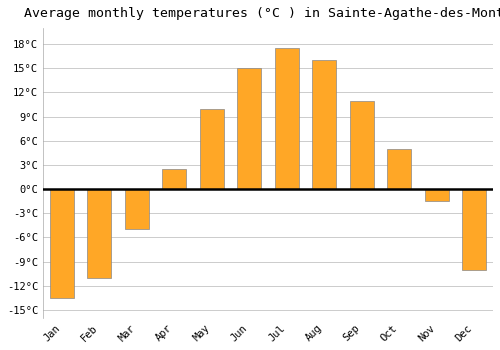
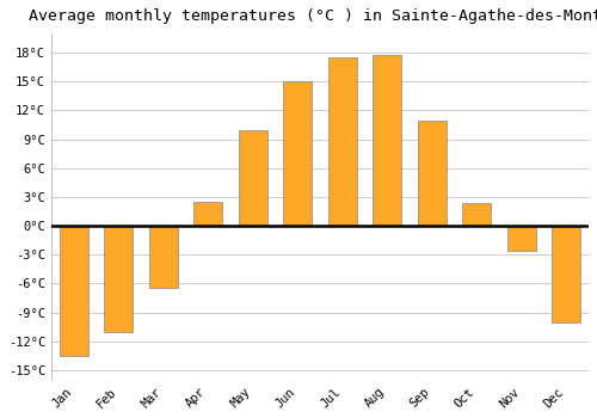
Mar: -5.0°C -> -6.4°C
Aug: 16.0°C -> 17.8°C
Oct: 5.0°C -> 2.4°C
Nov: -1.5°C -> -2.6°C
